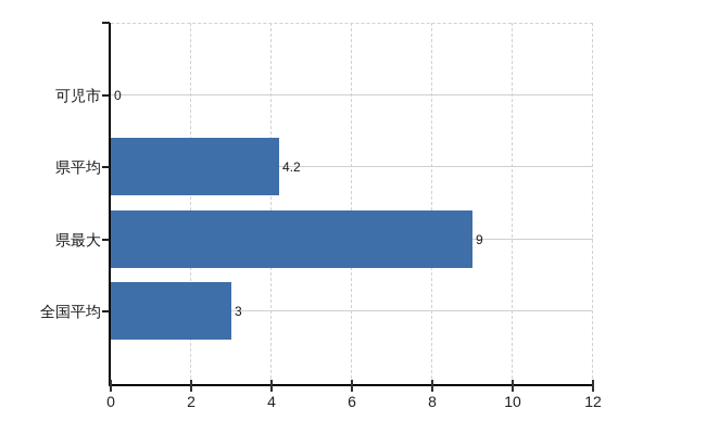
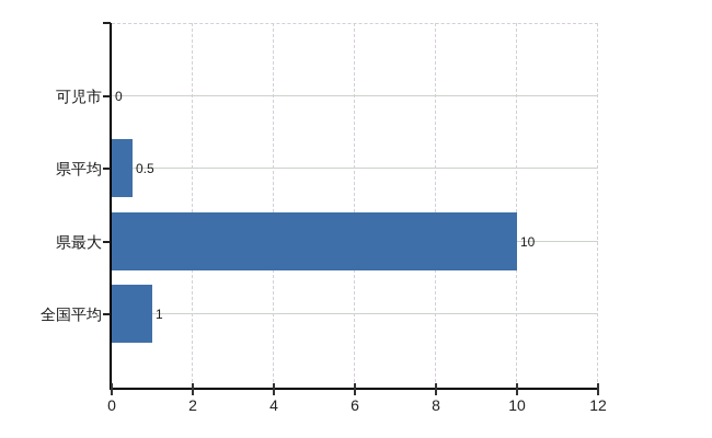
県平均: 4.2 -> 0.5
県最大: 9 -> 10
全国平均: 3 -> 1
